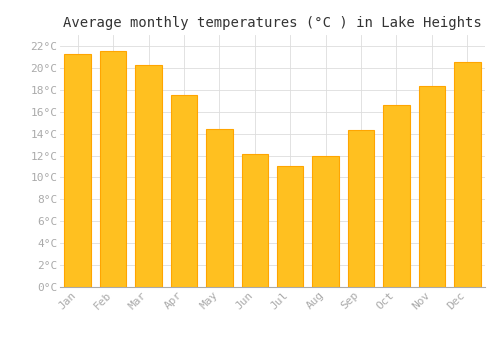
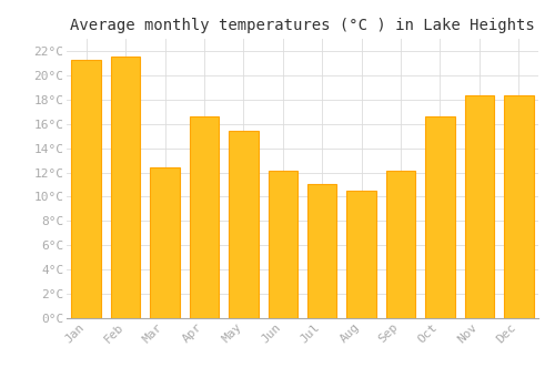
Mar: 20.3°C -> 12.4°C
Apr: 17.5°C -> 16.6°C
May: 14.4°C -> 15.4°C
Aug: 12.0°C -> 10.5°C
Sep: 14.3°C -> 12.1°C
Dec: 20.5°C -> 18.3°C
